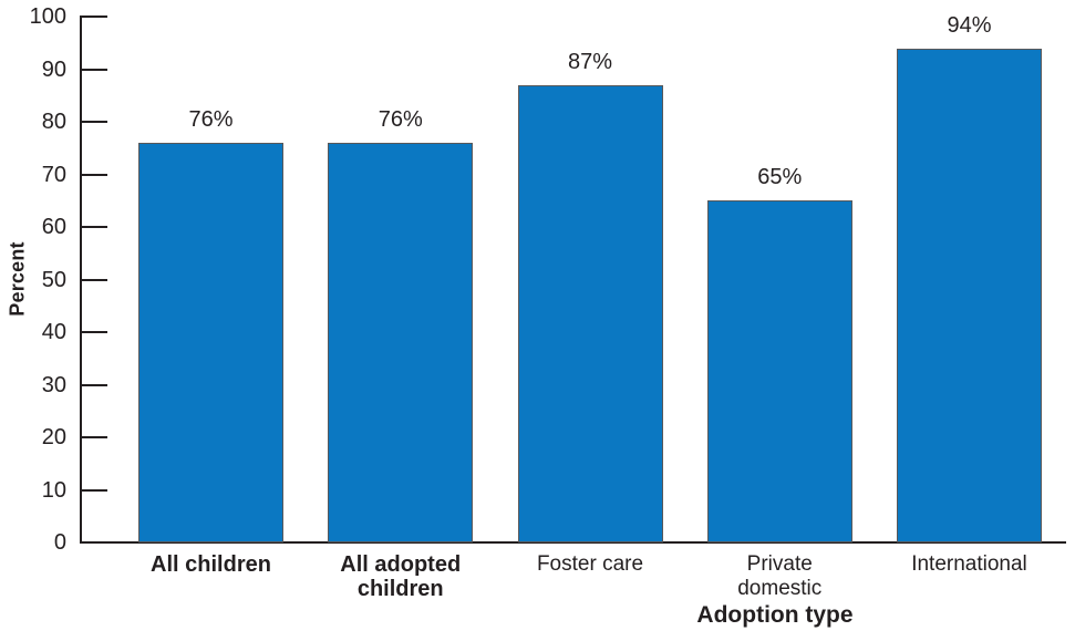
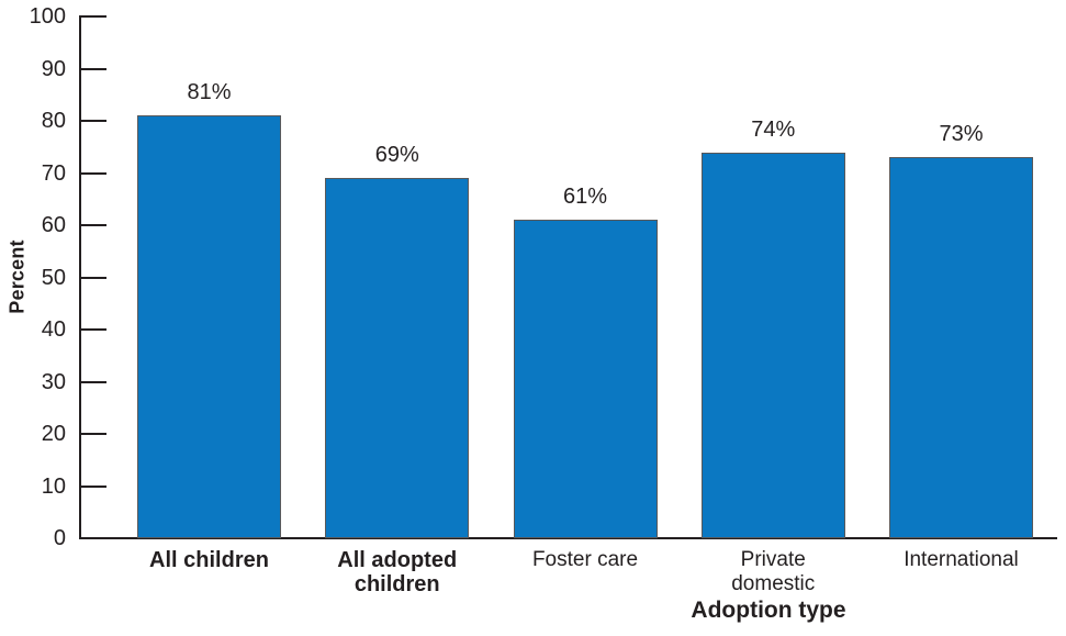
All children: 76% -> 81%
All adopted children: 76% -> 69%
Foster care: 87% -> 61%
Private domestic: 65% -> 74%
International: 94% -> 73%
